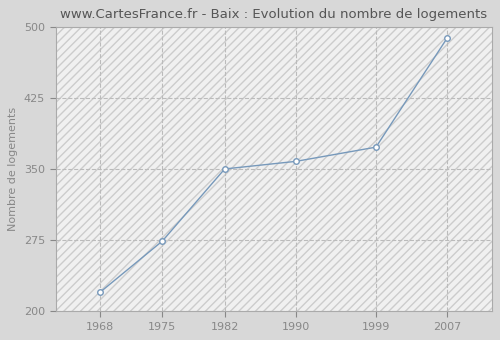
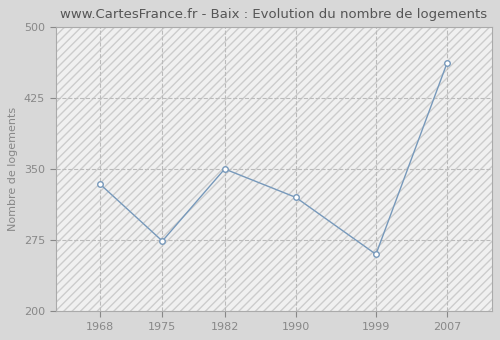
1968: 220 -> 334
1990: 358 -> 320
1999: 373 -> 260
2007: 488 -> 462
